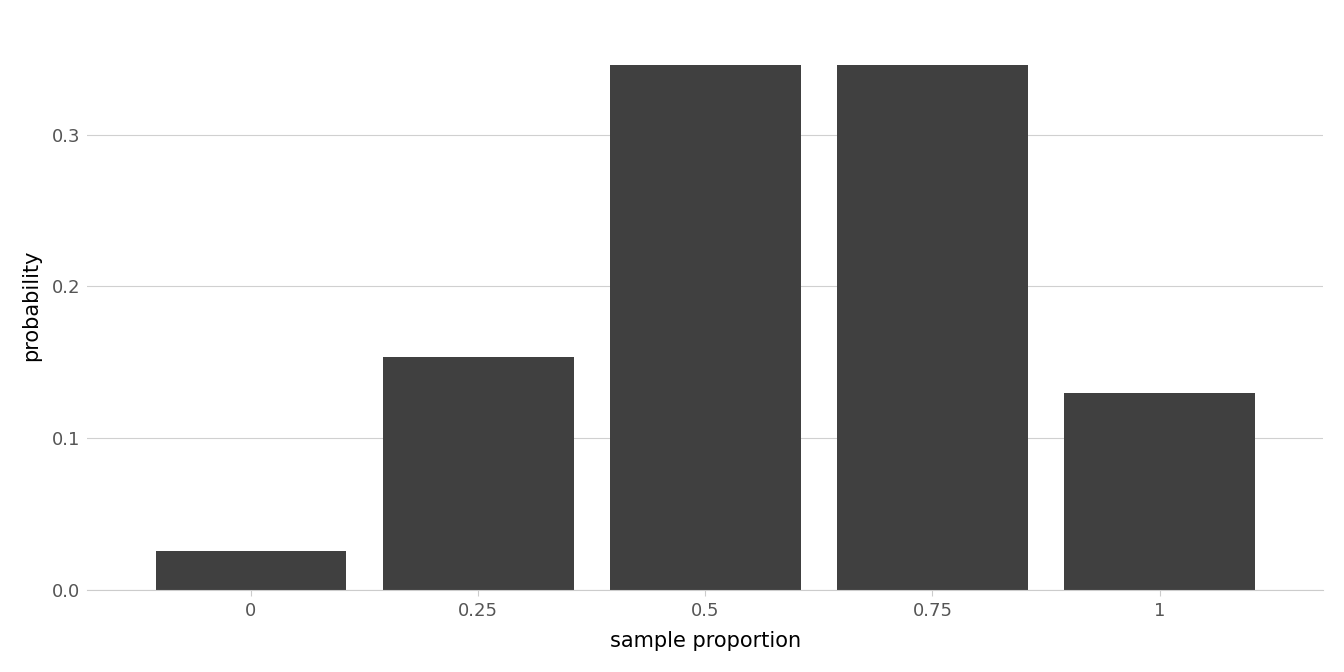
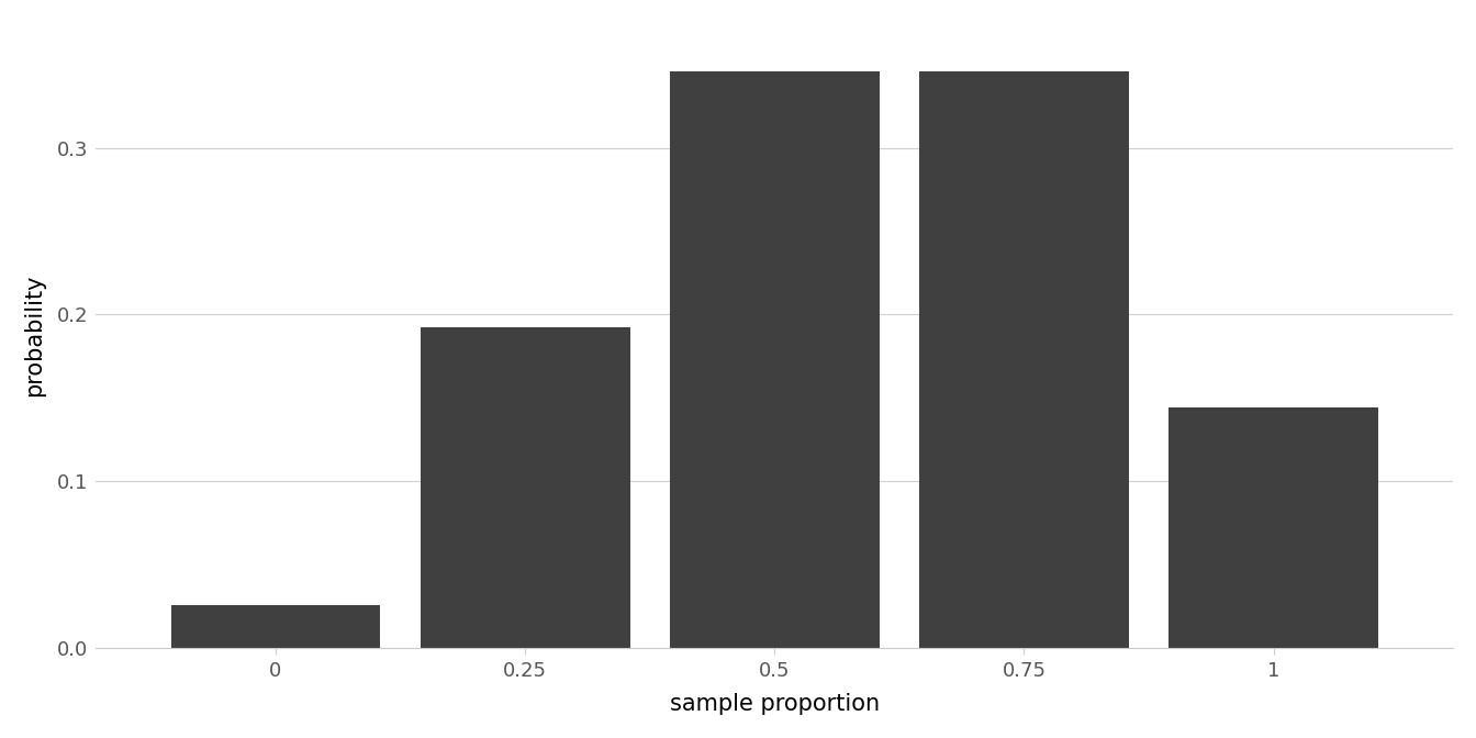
0.25: 0.154 -> 0.192
1: 0.130 -> 0.144
